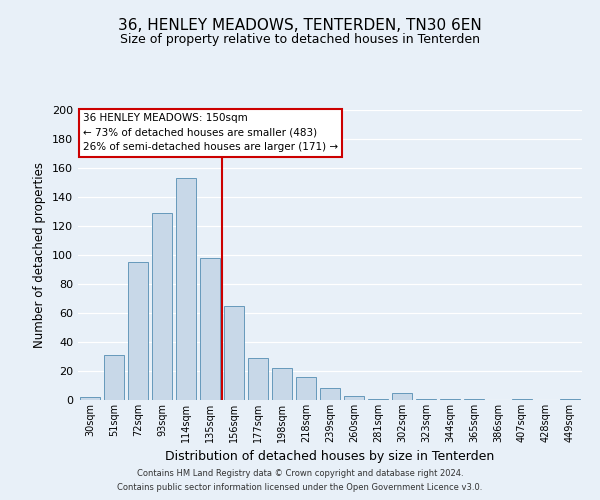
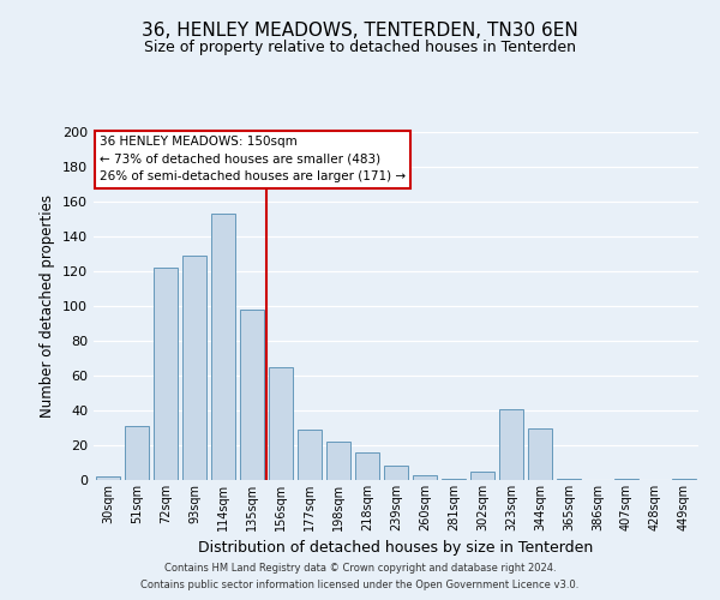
72sqm: 95 -> 122
323sqm: 1 -> 41
344sqm: 1 -> 30
